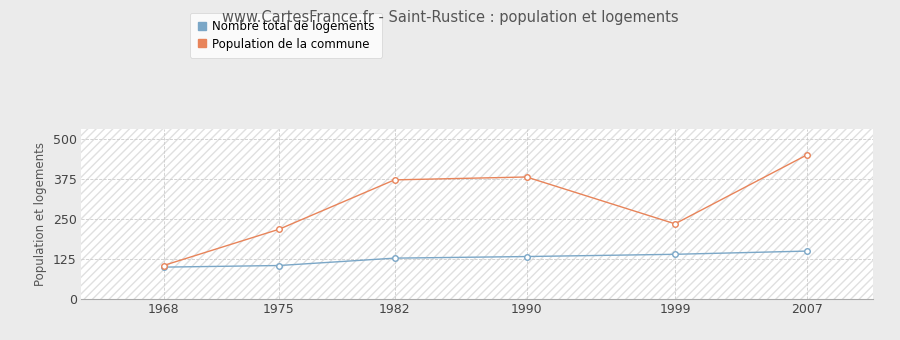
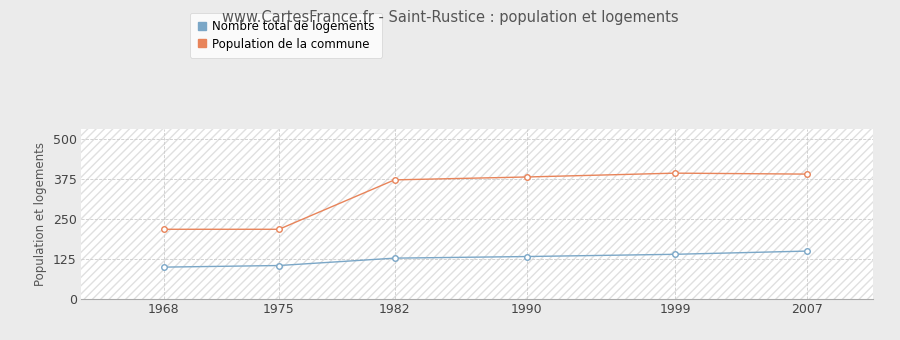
Population de la commune/1968: 105 -> 218
Population de la commune/1999: 235 -> 393
Population de la commune/2007: 450 -> 390
